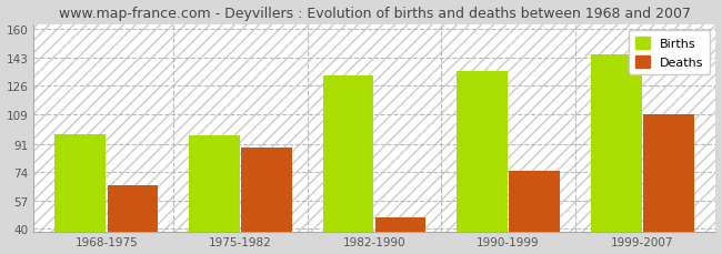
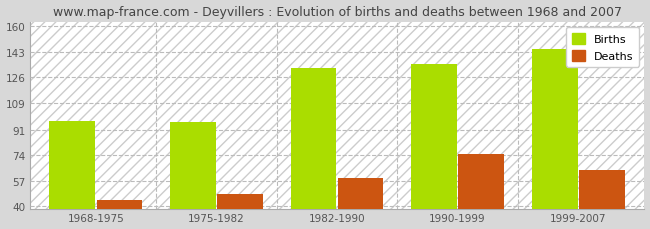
Deaths/1968-1975: 66 -> 44
Deaths/1975-1982: 89 -> 48
Deaths/1982-1990: 47 -> 59
Deaths/1999-2007: 109 -> 64
